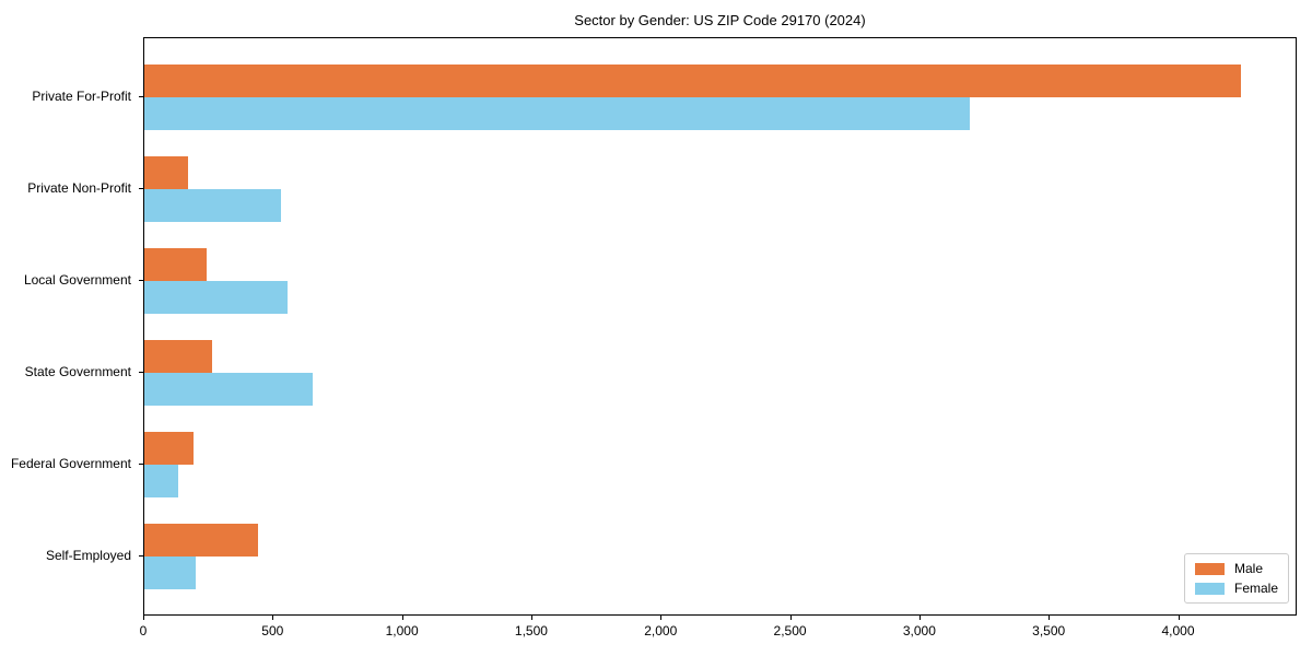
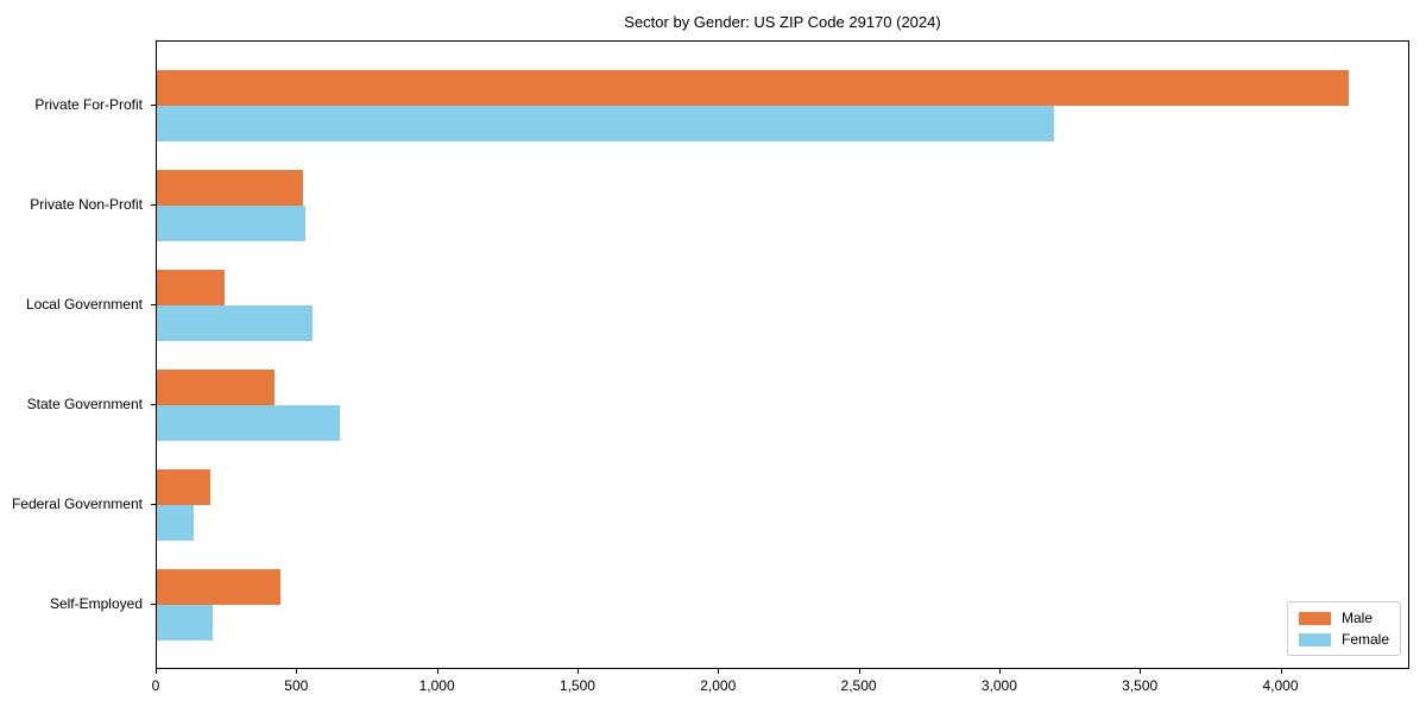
Male/Private Non-Profit: 170 -> 520
Male/State Government: 260 -> 420
